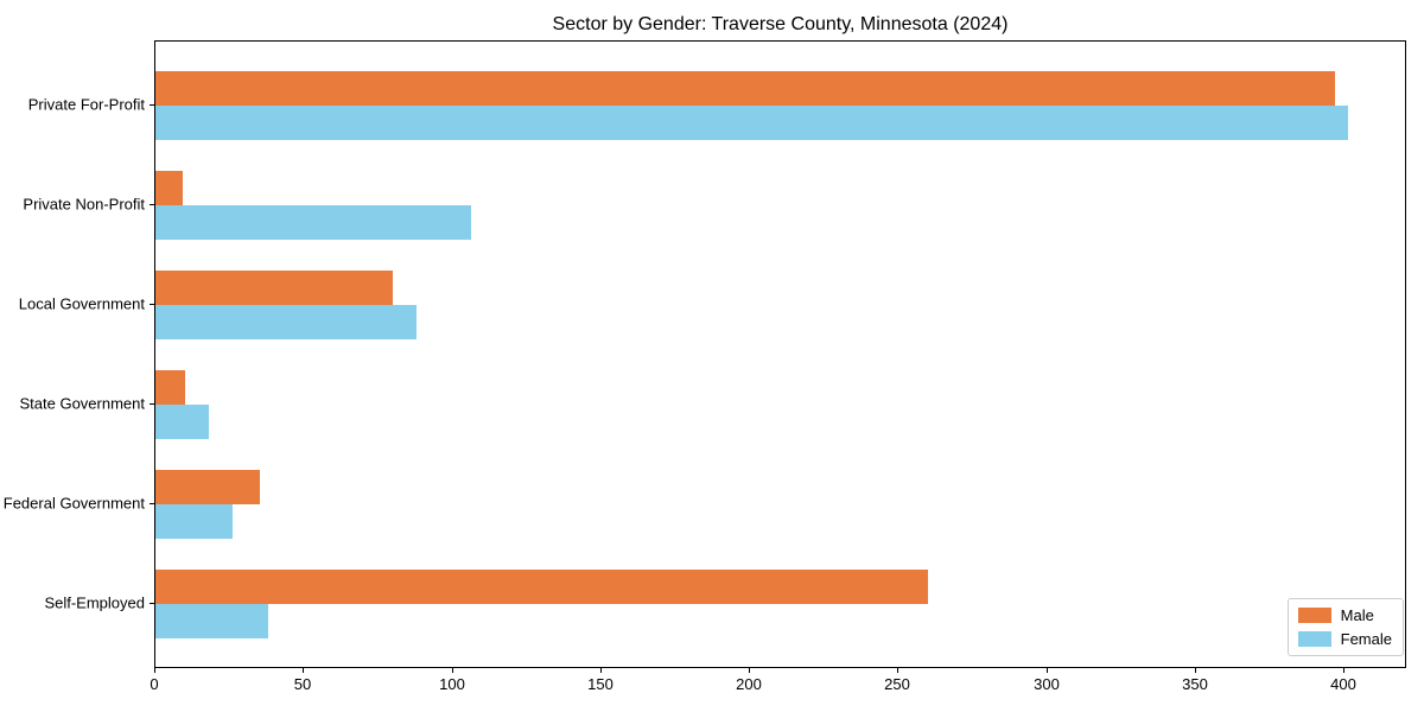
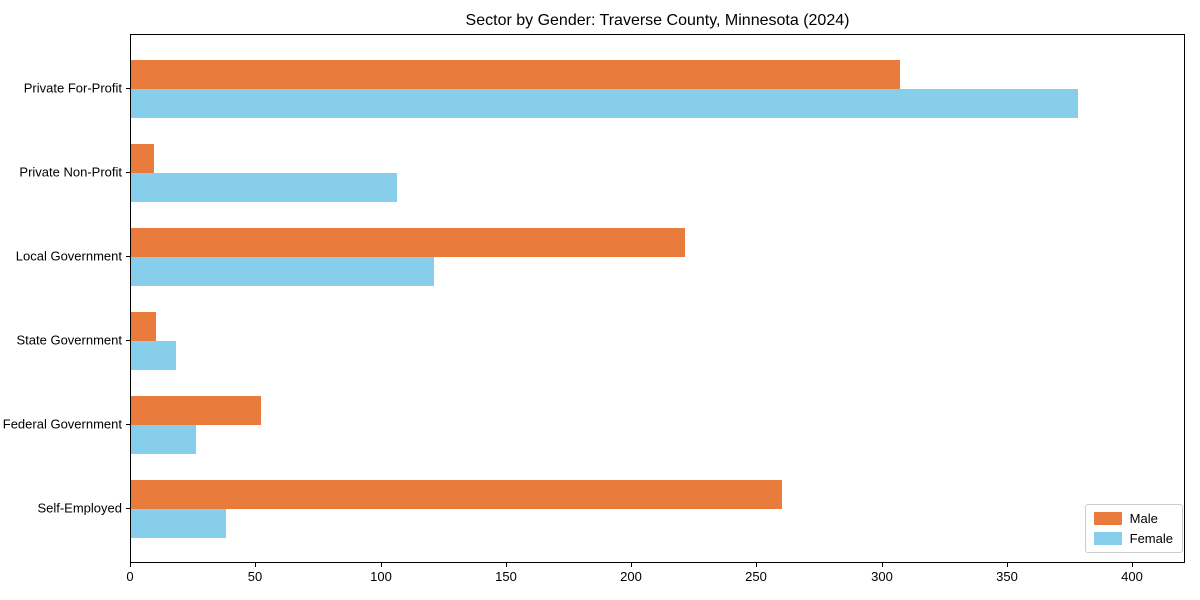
Male/Private For-Profit: 397 -> 307
Female/Private For-Profit: 401 -> 378
Male/Local Government: 80 -> 221
Female/Local Government: 88 -> 121
Male/Federal Government: 35 -> 52
